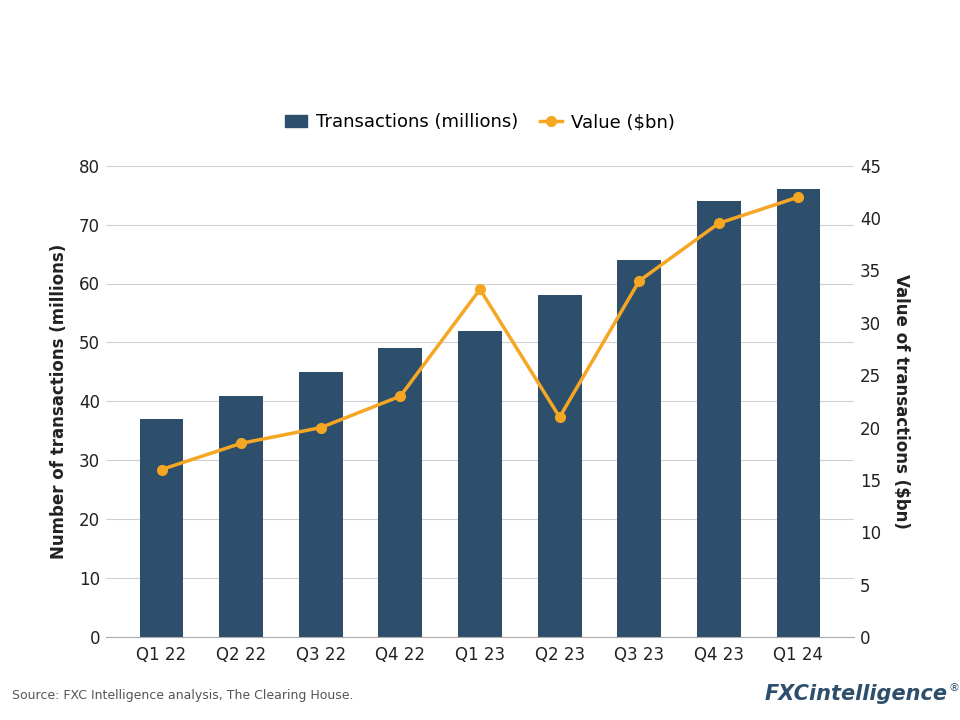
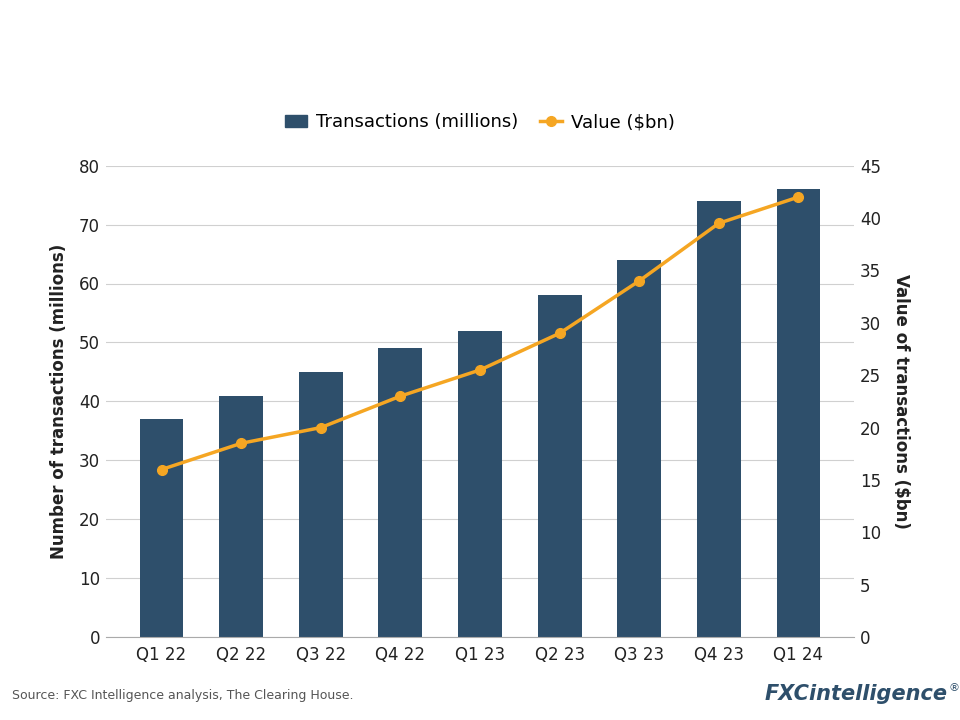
Value ($bn)/Q1 23: 33.2 -> 25.5
Value ($bn)/Q2 23: 21.0 -> 29.0
